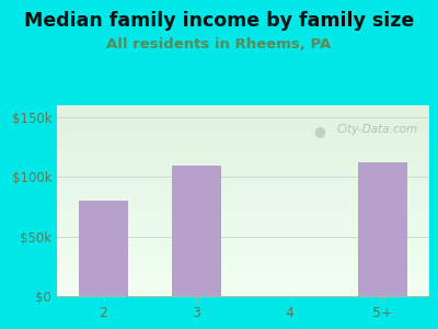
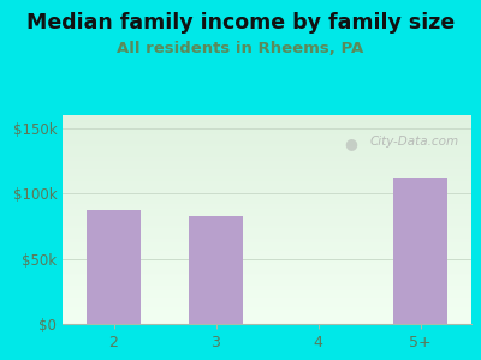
2: $80k -> $87k
3: $109k -> $83k
